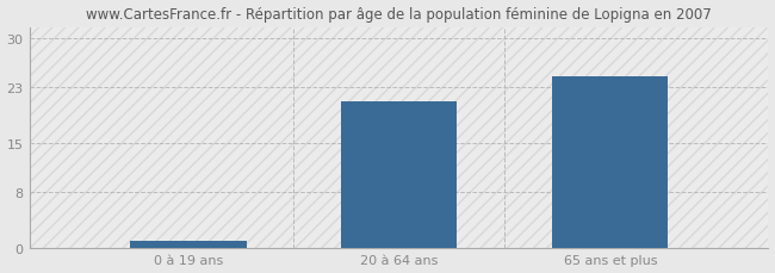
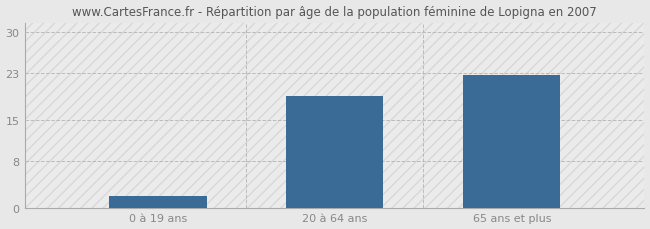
0 à 19 ans: 1.0 -> 2.0
20 à 64 ans: 21.0 -> 19.0
65 ans et plus: 24.5 -> 22.6
